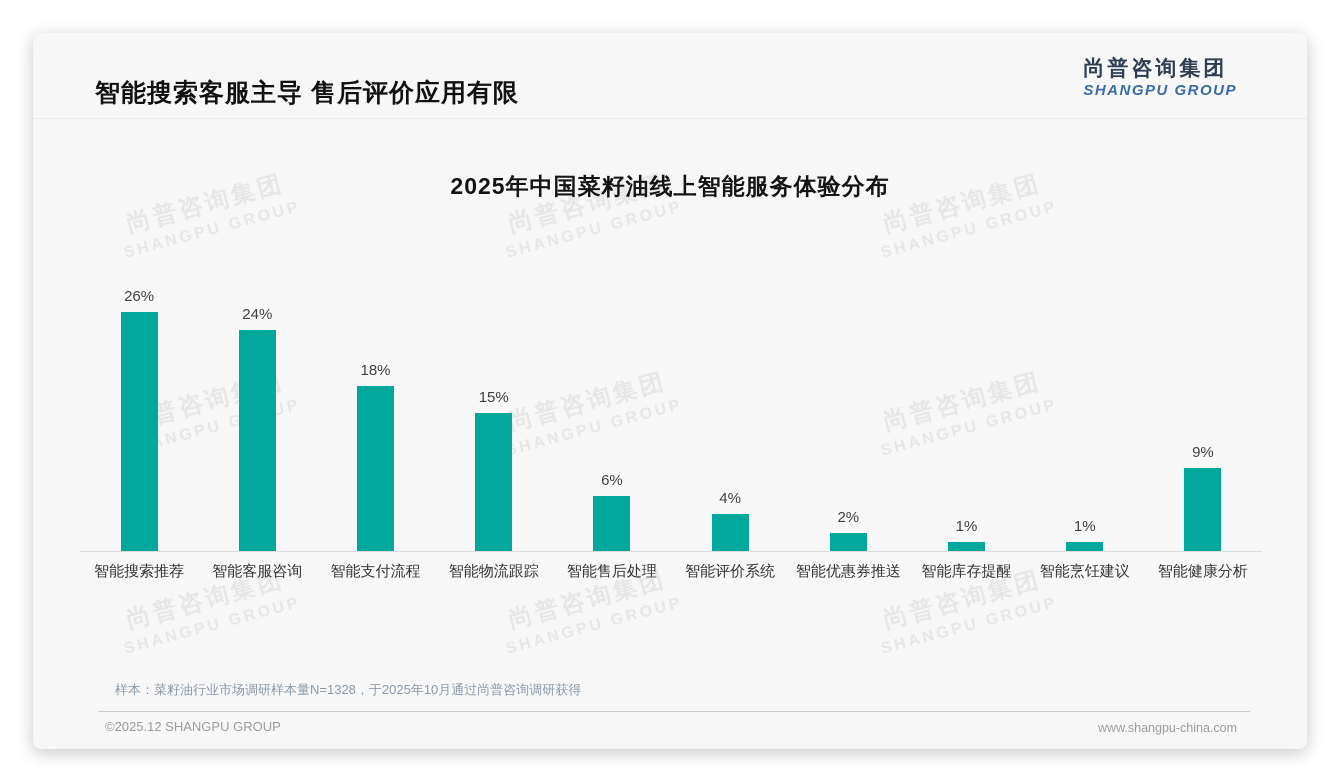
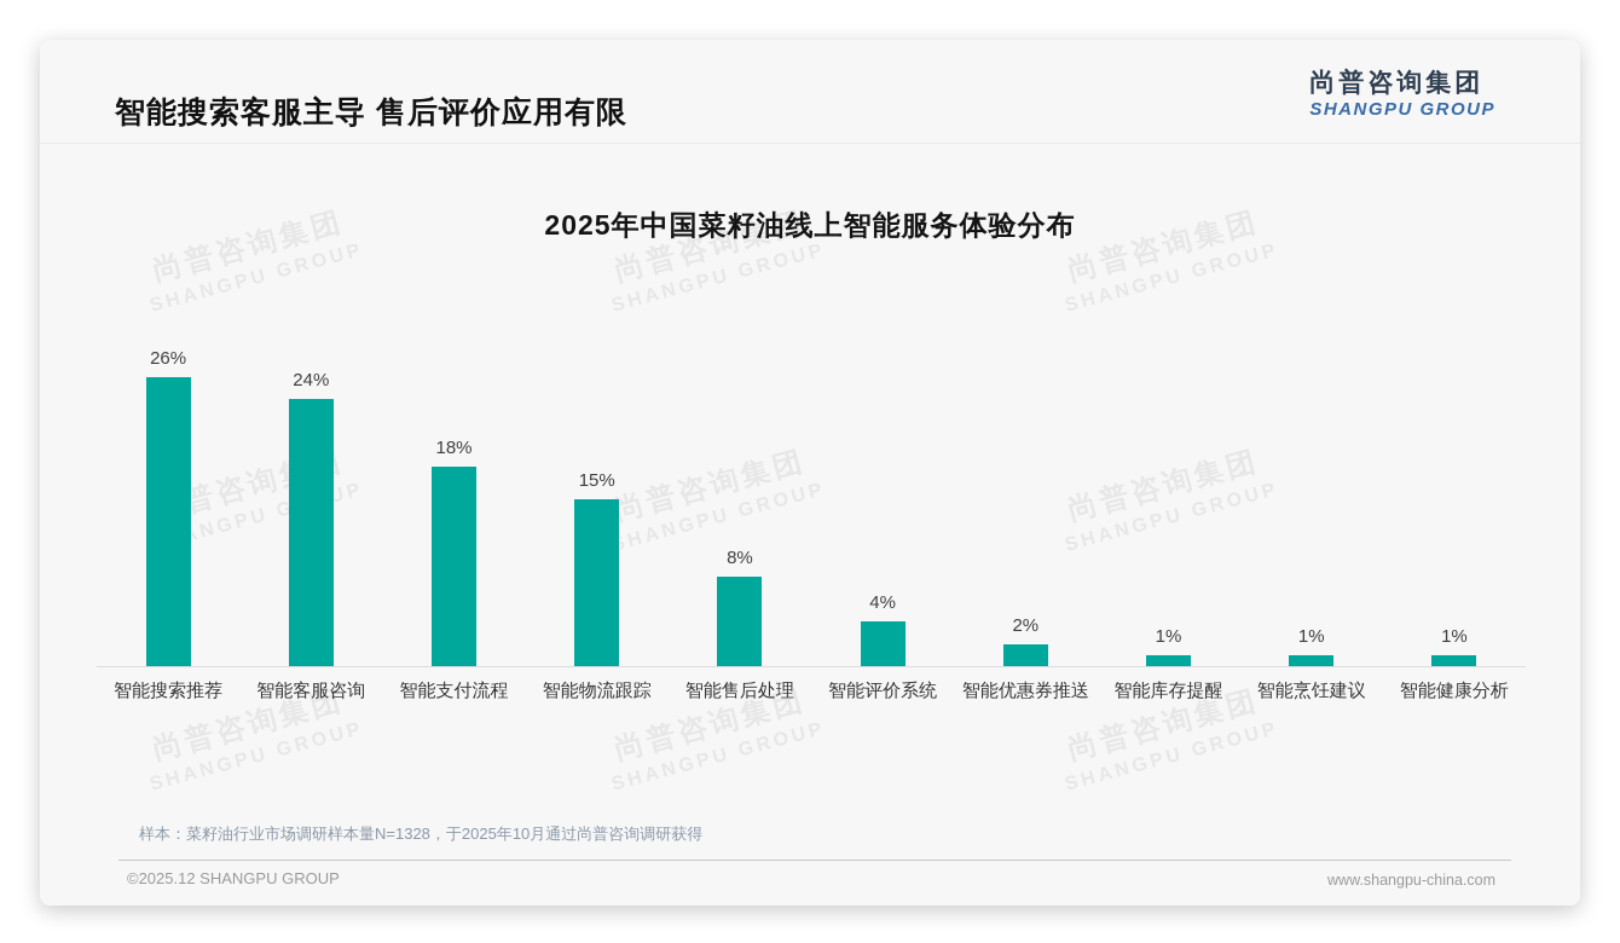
智能售后处理: 6% -> 8%
智能健康分析: 9% -> 1%
